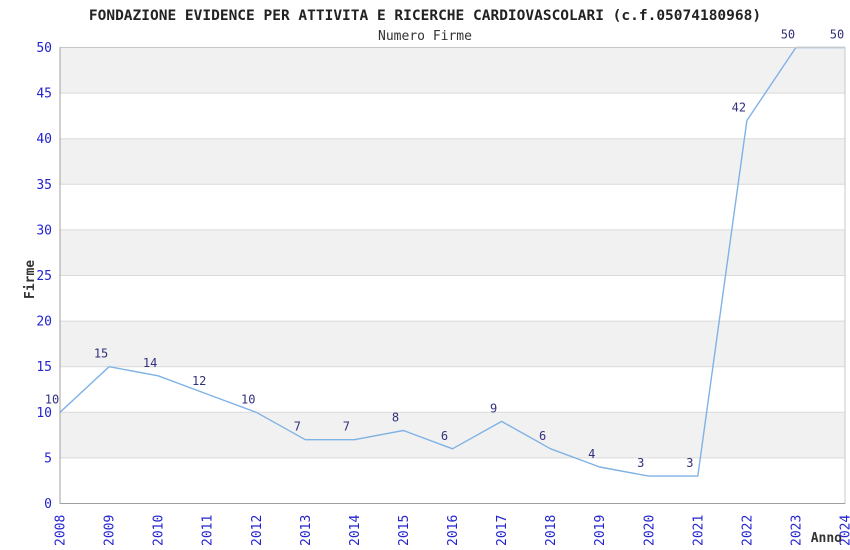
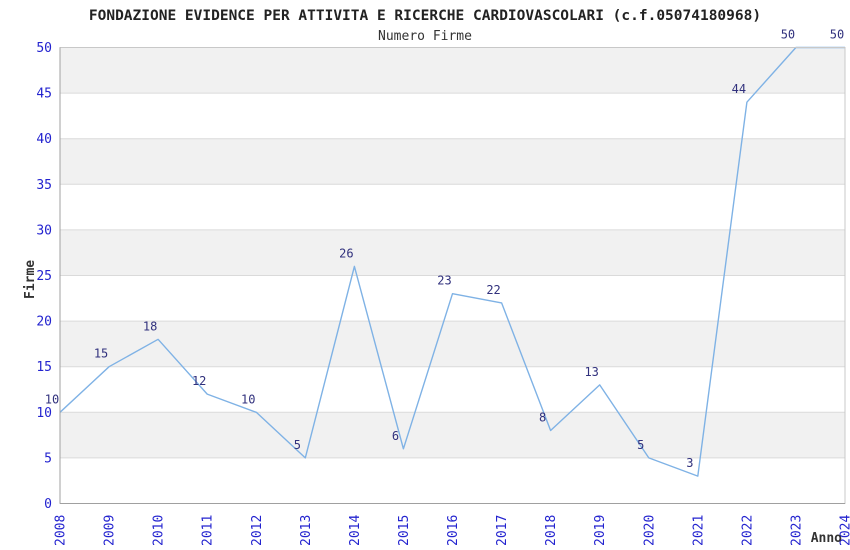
2010: 14 -> 18
2013: 7 -> 5
2014: 7 -> 26
2015: 8 -> 6
2016: 6 -> 23
2017: 9 -> 22
2018: 6 -> 8
2019: 4 -> 13
2020: 3 -> 5
2022: 42 -> 44
